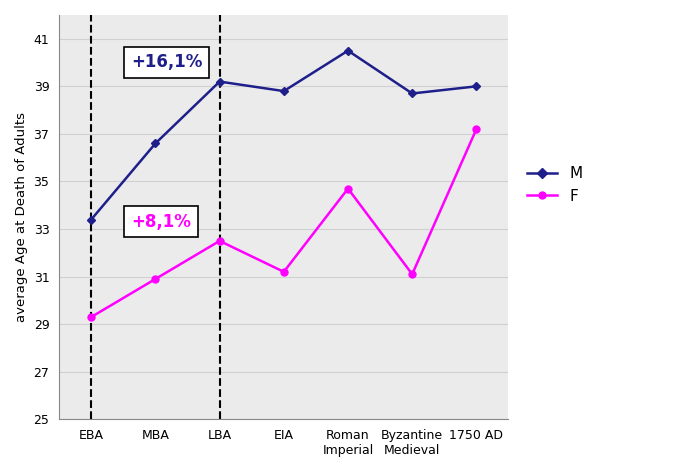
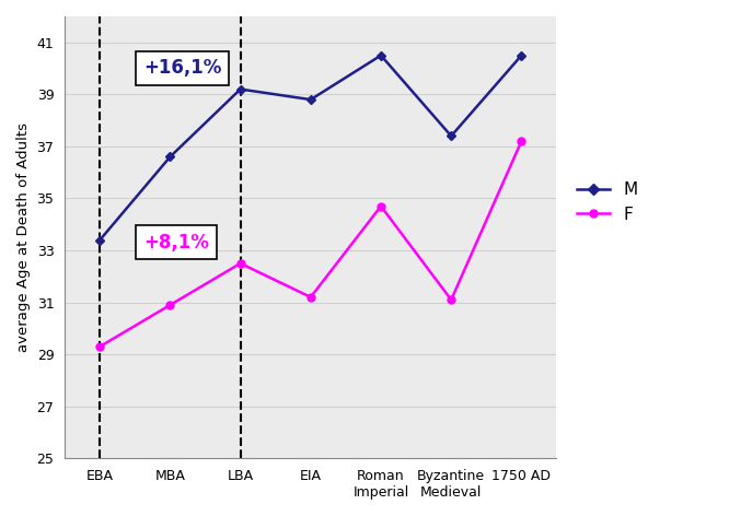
M/Byzantine Medieval: 38.7 -> 37.4
M/1750 AD: 39.0 -> 40.5
